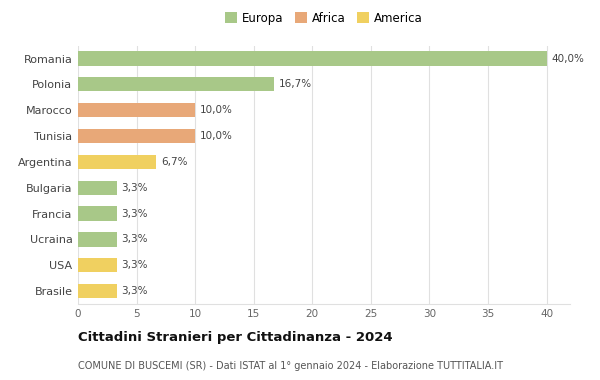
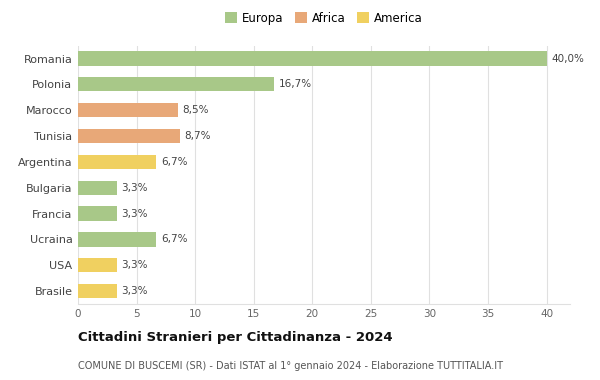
Marocco: 10,0% -> 8,5%
Tunisia: 10,0% -> 8,7%
Ucraina: 3,3% -> 6,7%
